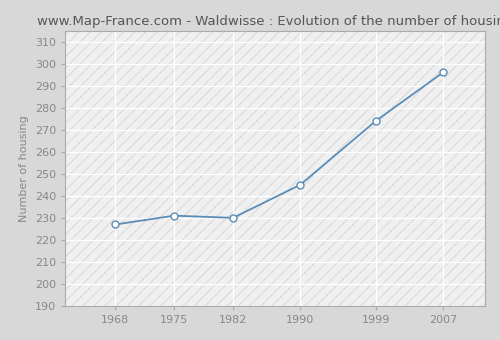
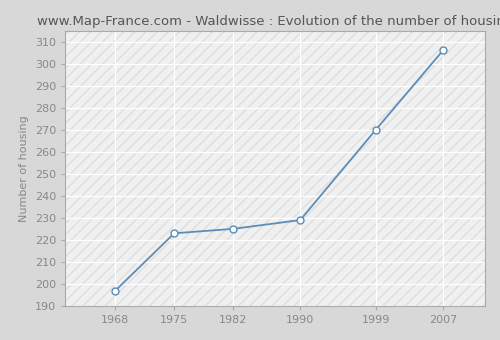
1968: 227 -> 197
1975: 231 -> 223
1982: 230 -> 225
1990: 245 -> 229
1999: 274 -> 270
2007: 296 -> 306
